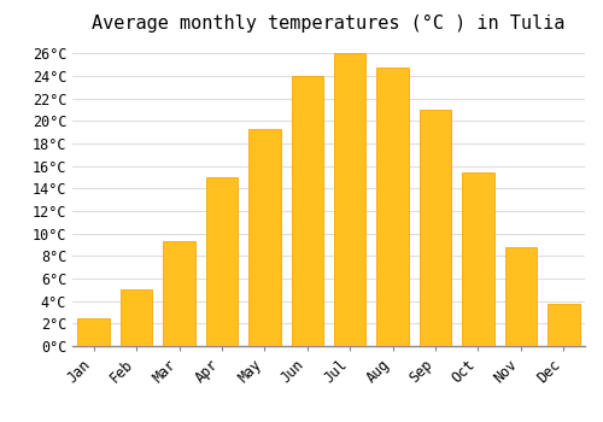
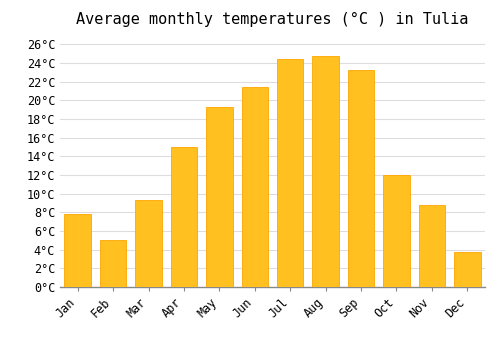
Jan: 2.5°C -> 7.8°C
Jun: 24.0°C -> 21.4°C
Jul: 26.0°C -> 24.4°C
Sep: 21.0°C -> 23.2°C
Oct: 15.4°C -> 12.0°C
